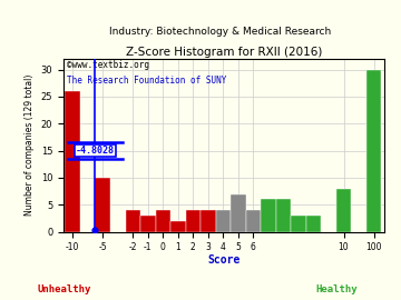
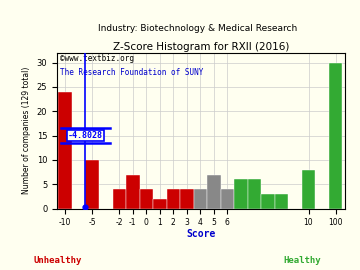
-10: 26 -> 24
-1: 3 -> 7
